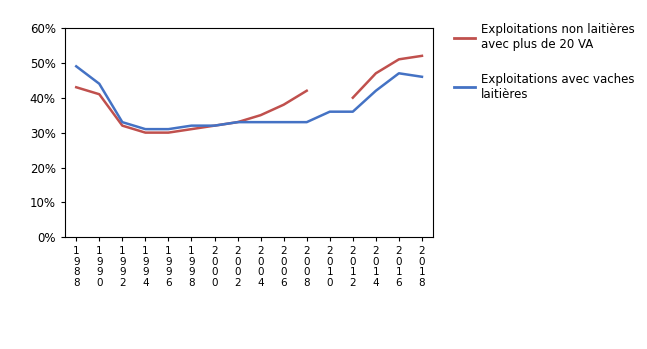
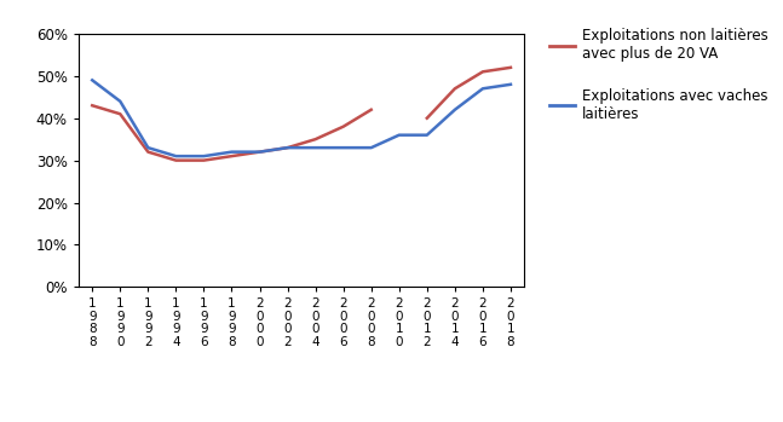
Exploitations avec vaches laitières/2 0 1 8: 46% -> 48%
